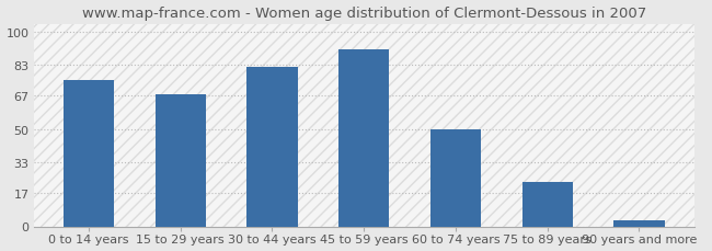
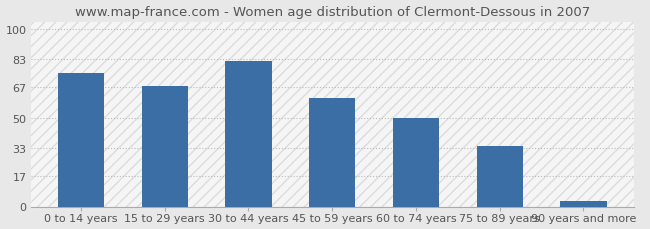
45 to 59 years: 91 -> 61
75 to 89 years: 23 -> 34
